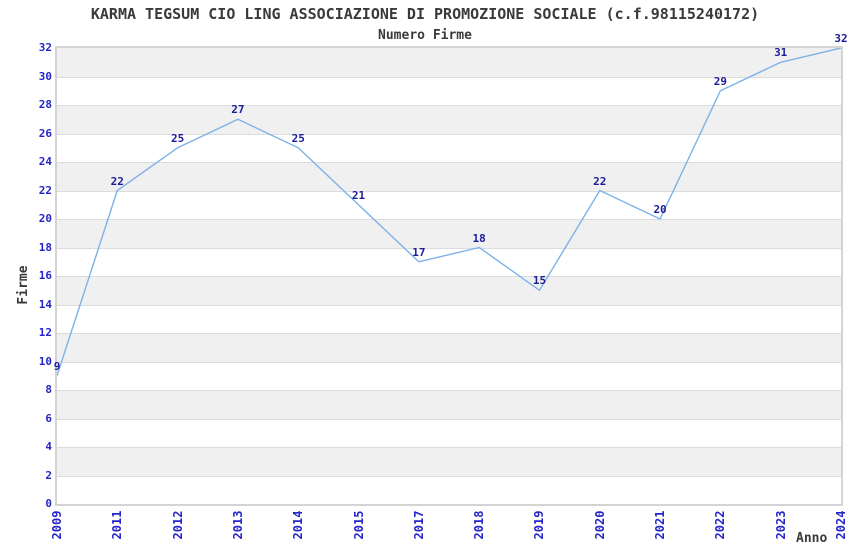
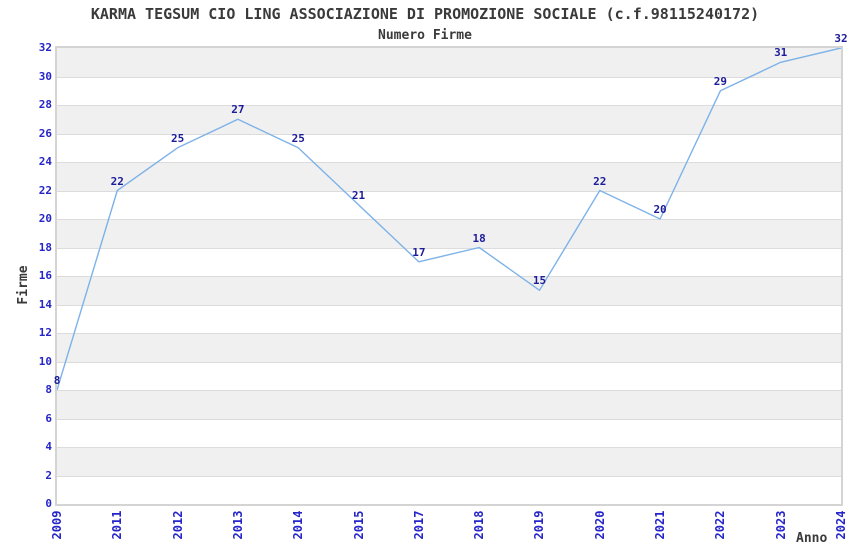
2009: 9 -> 8
